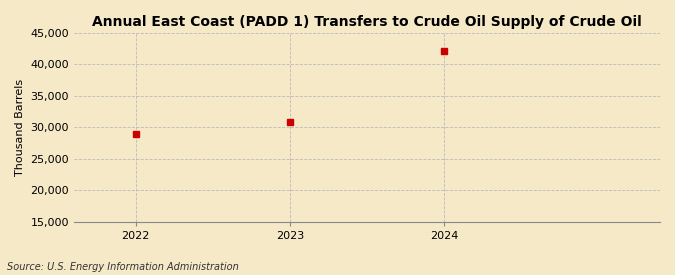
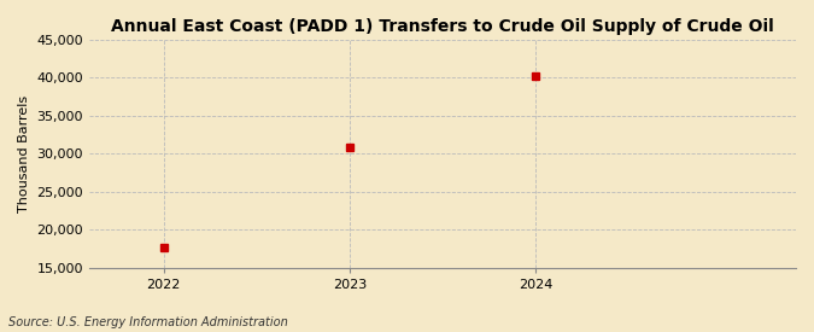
2022: 29,000 -> 17,600
2024: 42,200 -> 40,300
